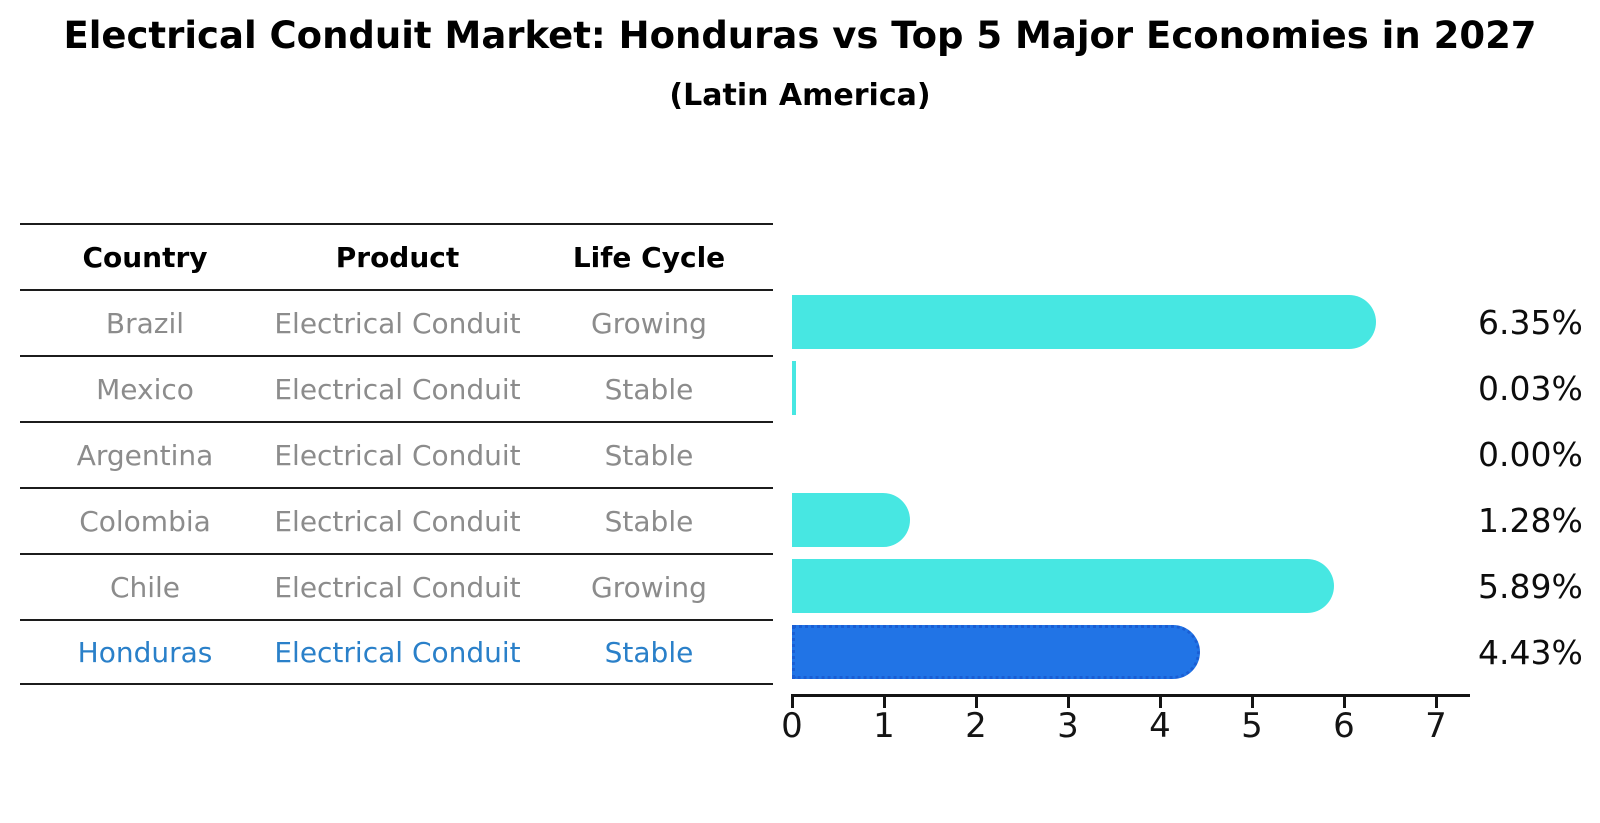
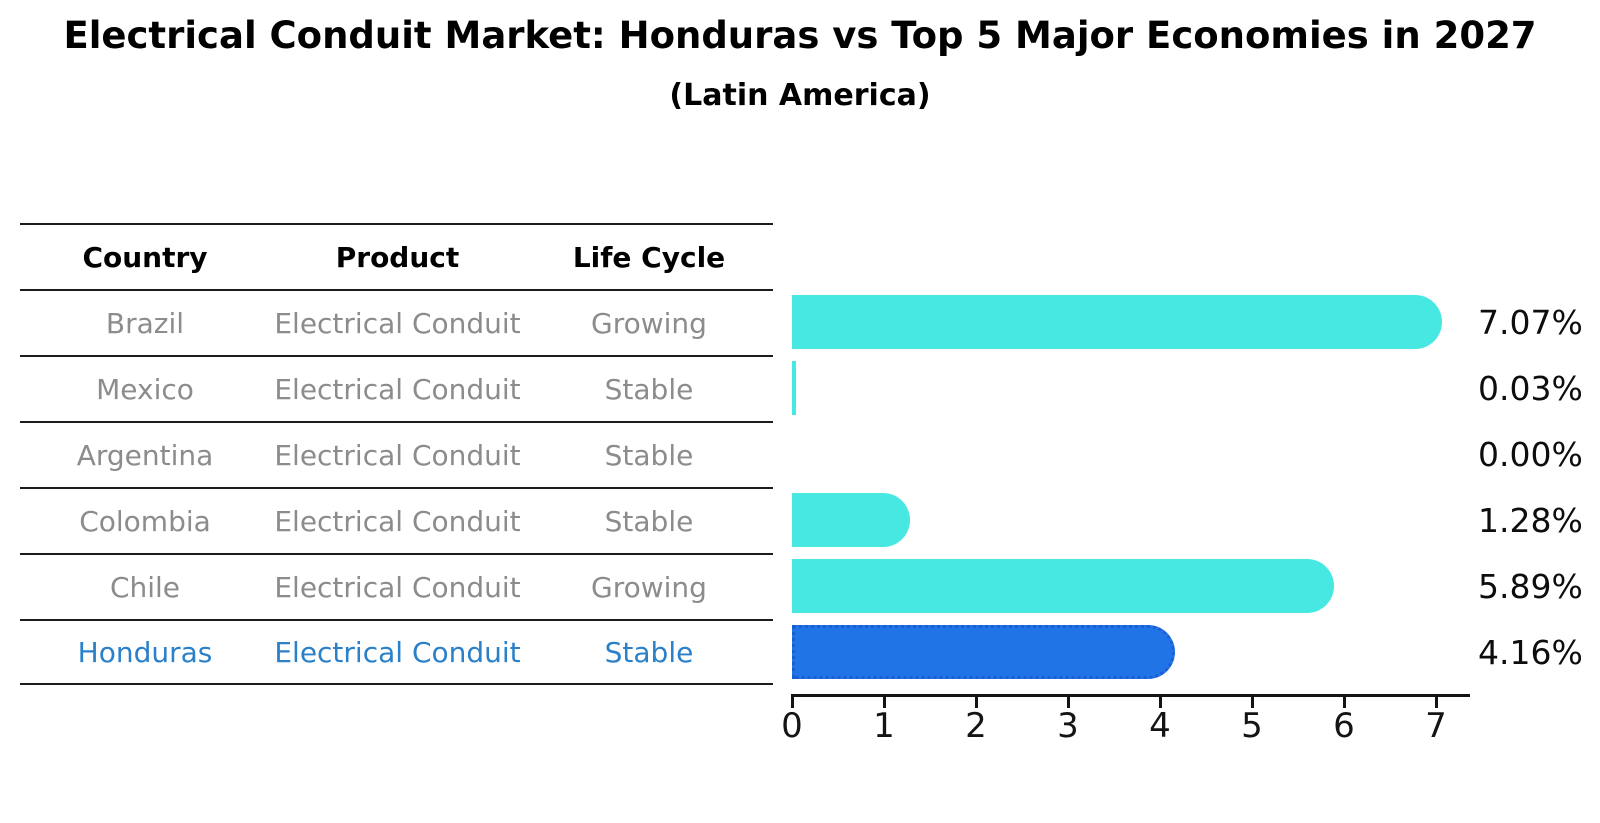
Brazil: 6.35% -> 7.07%
Honduras: 4.43% -> 4.16%
